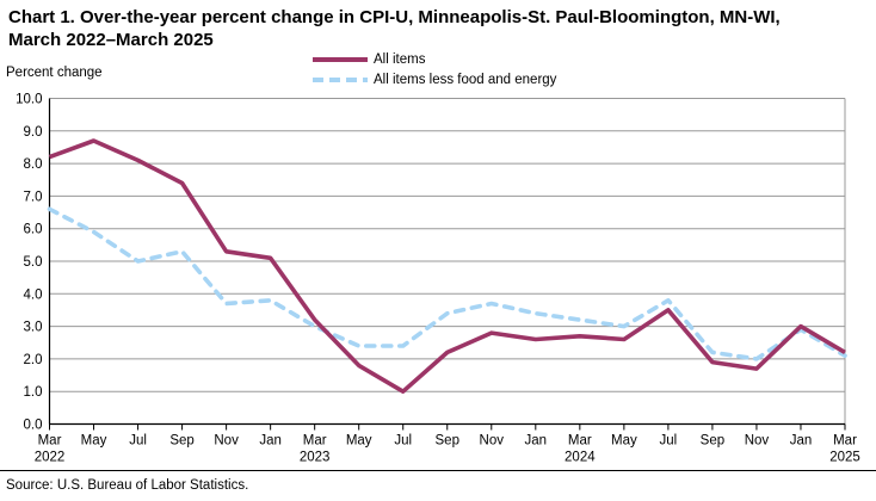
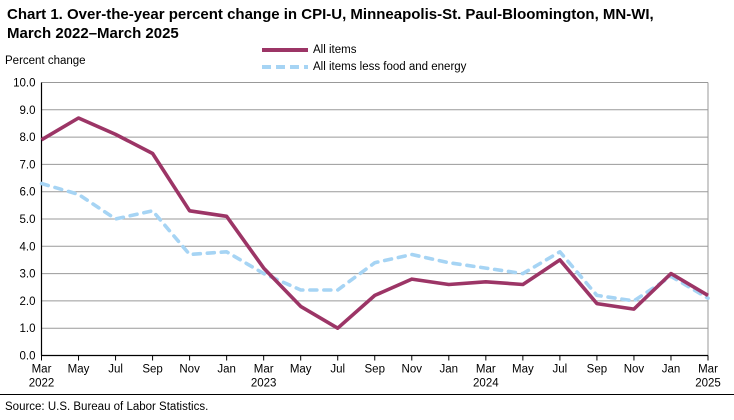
All items/Mar 2022: 8.2 -> 7.9
All items less food and energy/Mar 2022: 6.6 -> 6.3
